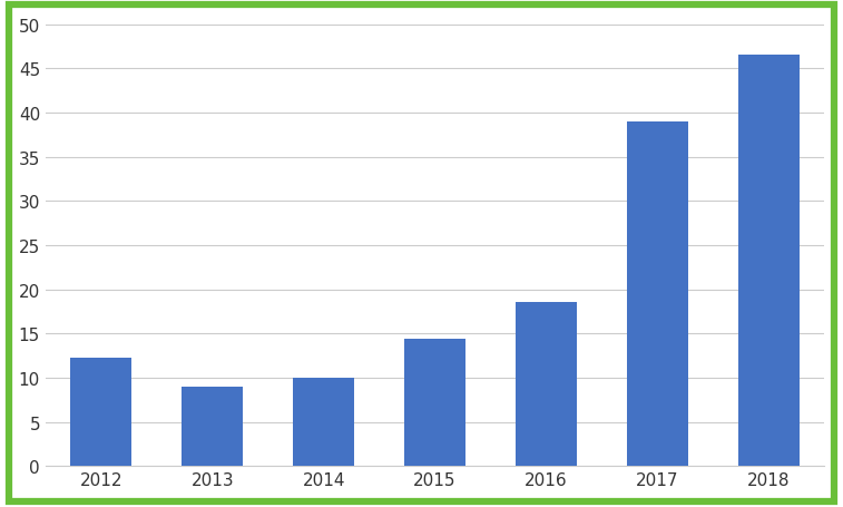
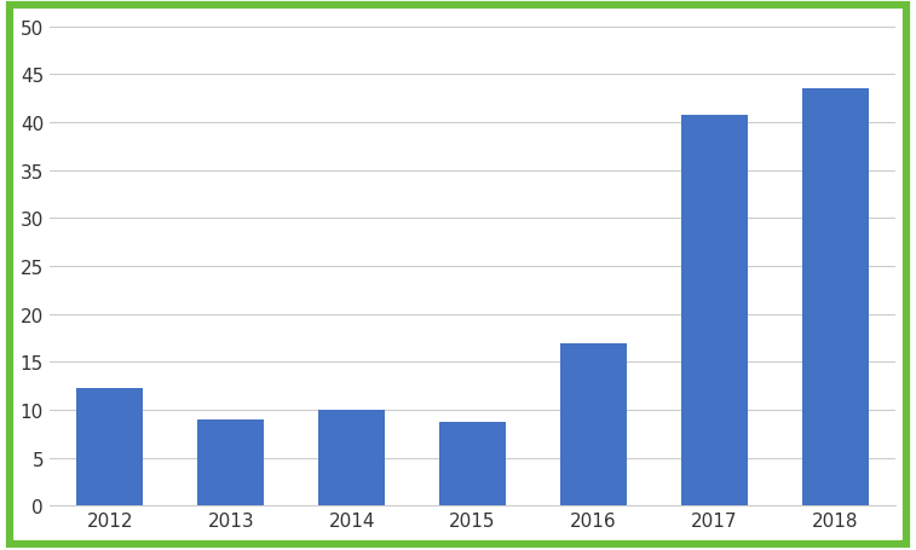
2015: 14.4 -> 8.7
2016: 18.6 -> 17.0
2017: 39.0 -> 40.7
2018: 46.6 -> 43.5
